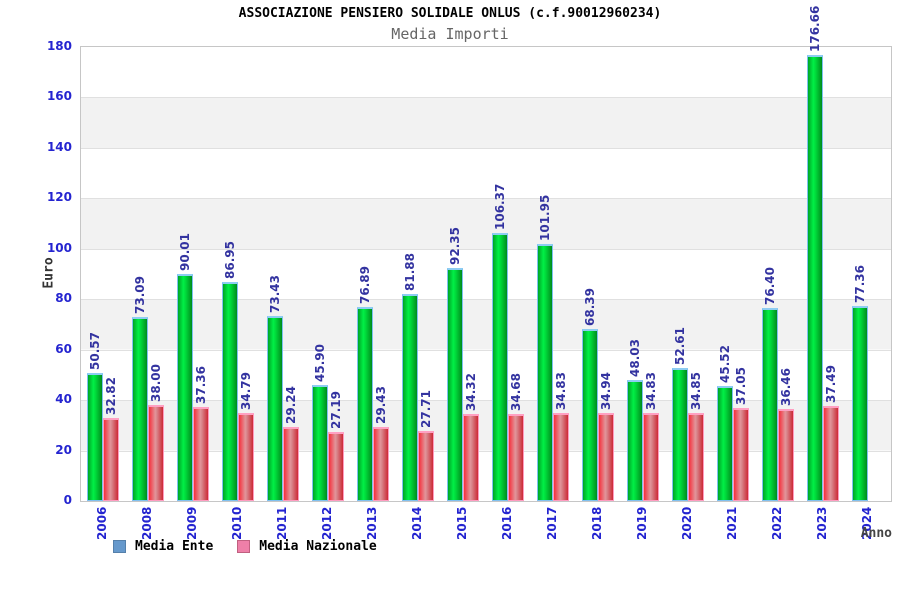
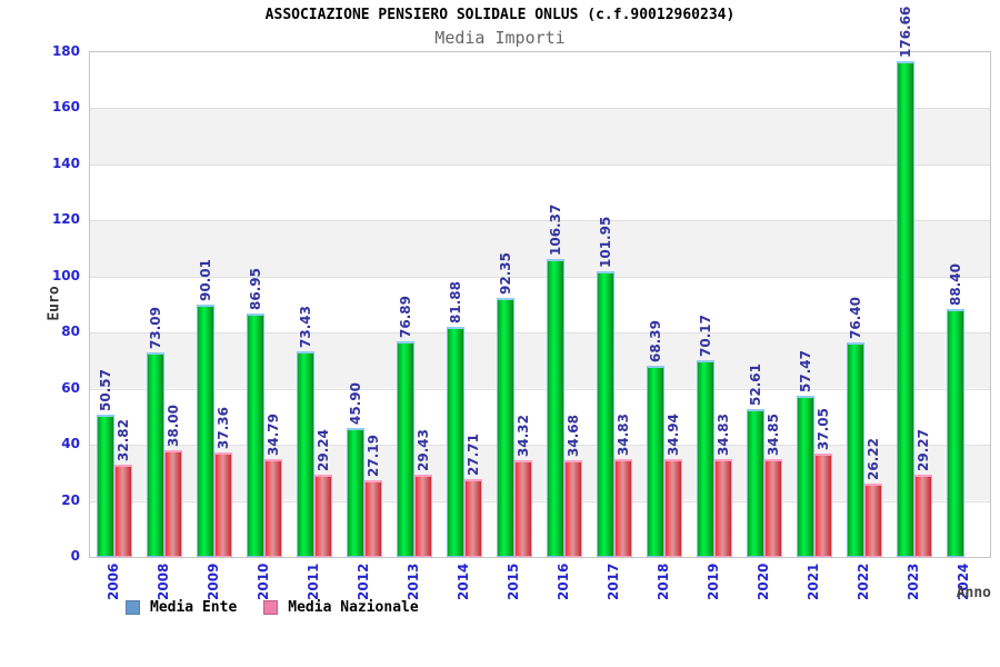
Media Ente/2019: 48.03 -> 70.17
Media Ente/2021: 45.52 -> 57.47
Media Nazionale/2022: 36.46 -> 26.22
Media Nazionale/2023: 37.49 -> 29.27
Media Ente/2024: 77.36 -> 88.40
